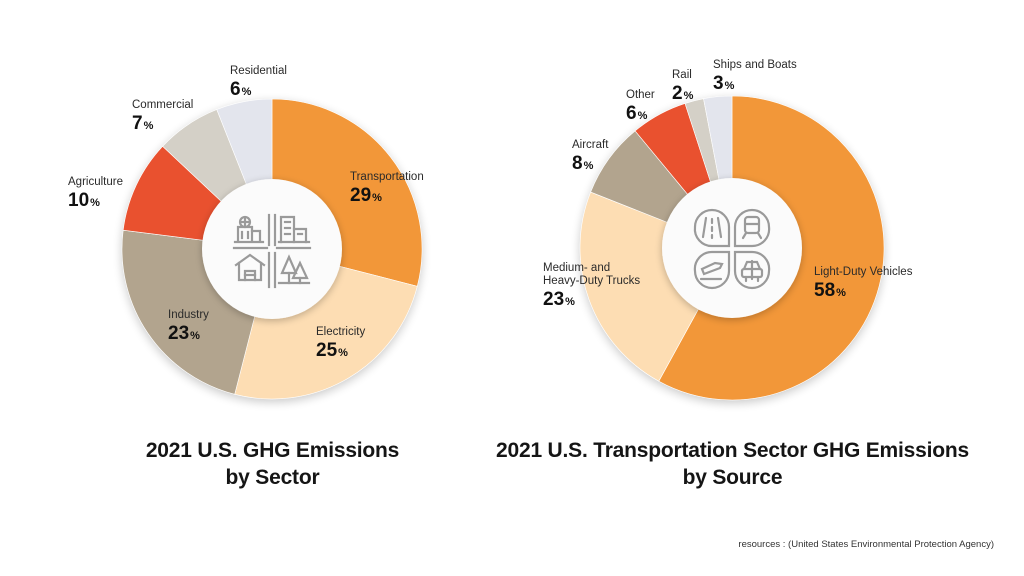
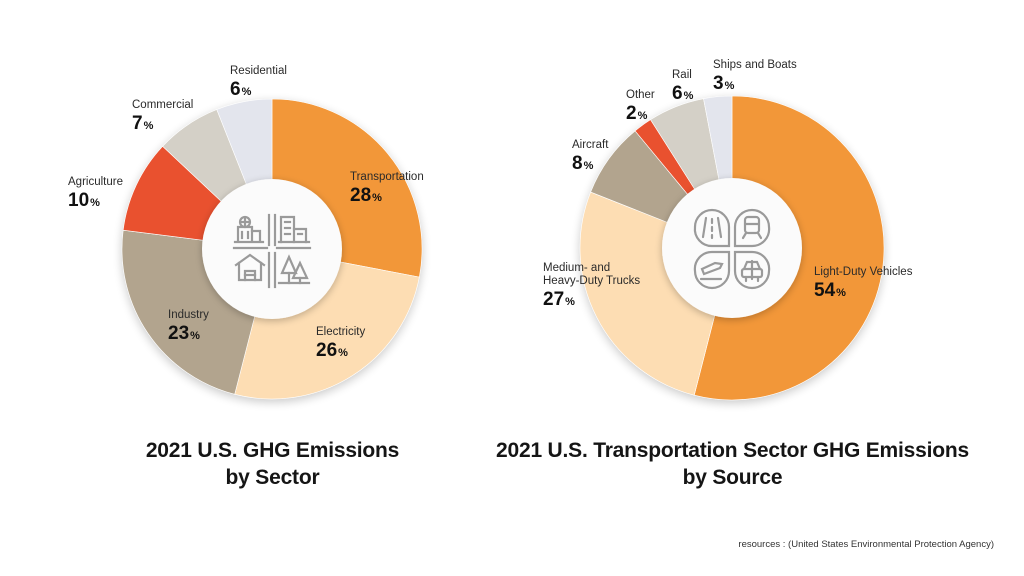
2021 U.S. GHG Emissions by Sector/Transportation: 29 -> 28
2021 U.S. GHG Emissions by Sector/Electricity: 25 -> 26
2021 U.S. Transportation Sector GHG Emissions by Source/Light-Duty Vehicles: 58 -> 54
2021 U.S. Transportation Sector GHG Emissions by Source/Medium- and Heavy-Duty Trucks: 23 -> 27
2021 U.S. Transportation Sector GHG Emissions by Source/Other: 6 -> 2
2021 U.S. Transportation Sector GHG Emissions by Source/Rail: 2 -> 6
